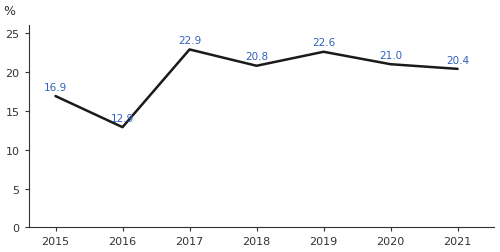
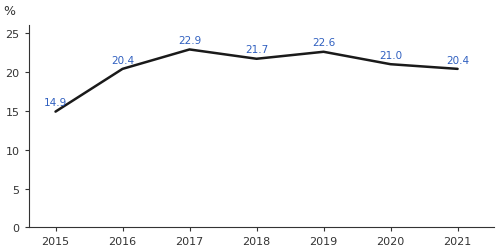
2015: 16.9 -> 14.9
2016: 12.9 -> 20.4
2018: 20.8 -> 21.7
